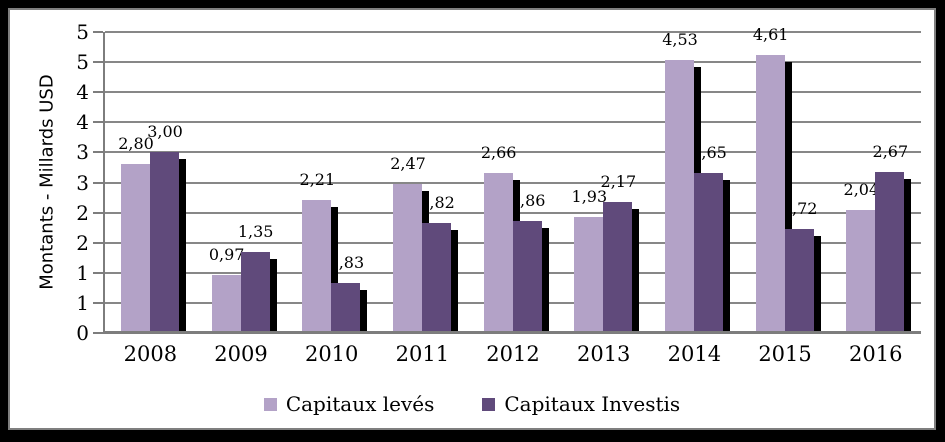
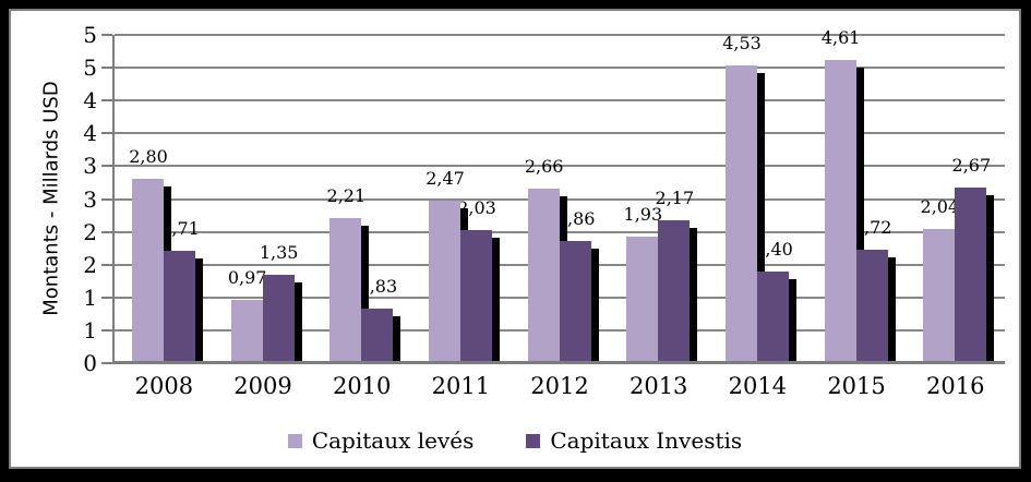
Capitaux Investis/2008: 3,00 -> 1,71
Capitaux Investis/2011: 1,82 -> 2,03
Capitaux Investis/2014: 2,65 -> 1,40
